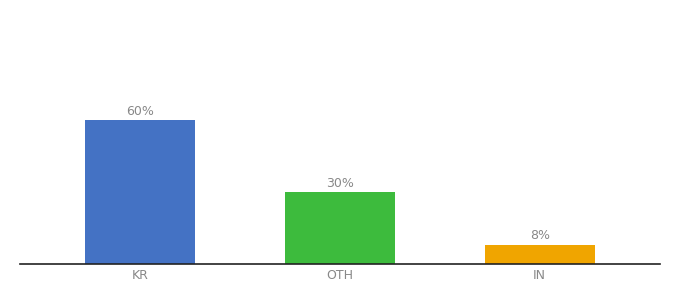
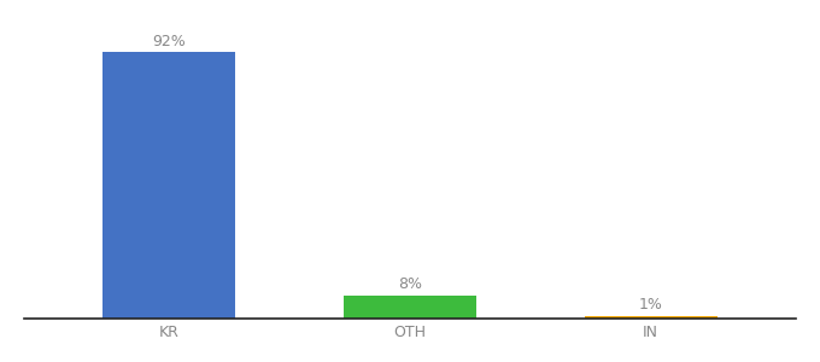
KR: 60% -> 92%
OTH: 30% -> 8%
IN: 8% -> 1%
